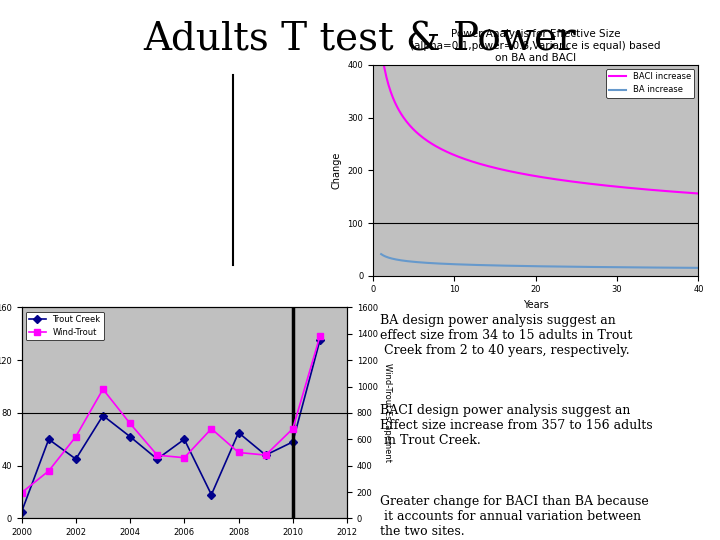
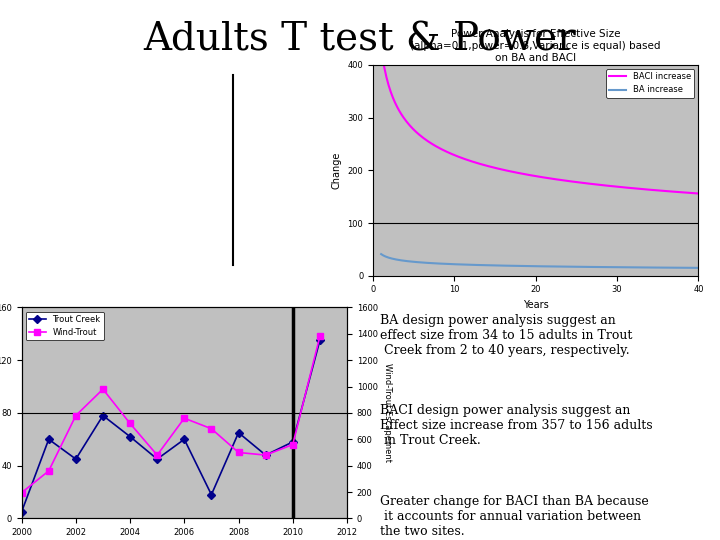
Wind-Trout/2002: 620 -> 780
Wind-Trout/2006: 460 -> 760
Wind-Trout/2010: 680 -> 560
